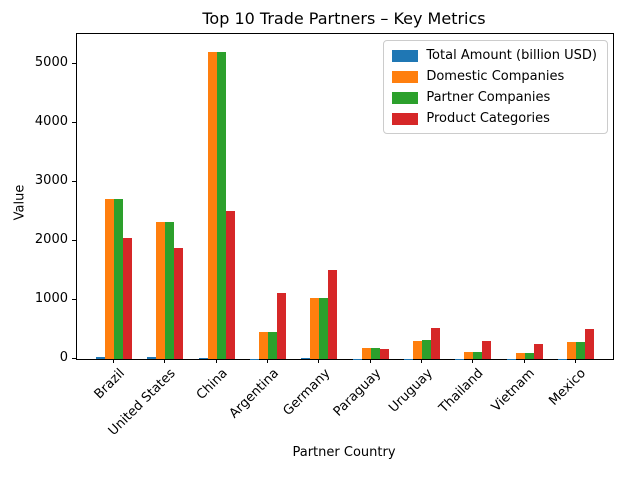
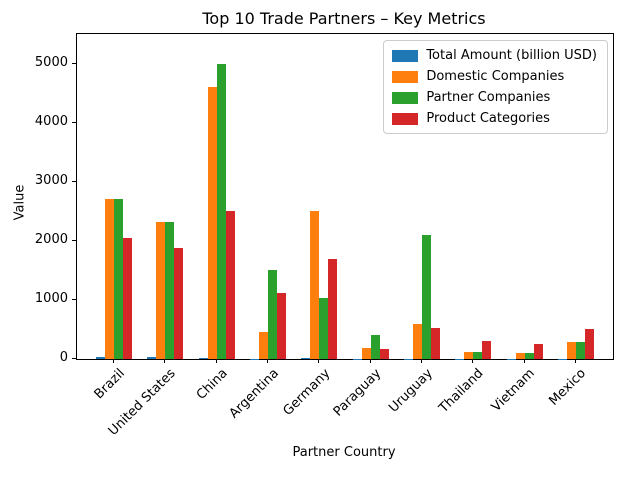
Domestic Companies/China: 5200 -> 4600
Partner Companies/China: 5200 -> 5000
Partner Companies/Argentina: 400 -> 1500
Domestic Companies/Germany: 1000 -> 2500
Product Categories/Germany: 1500 -> 1700
Partner Companies/Paraguay: 200 -> 400
Domestic Companies/Uruguay: 300 -> 600
Partner Companies/Uruguay: 300 -> 2100
